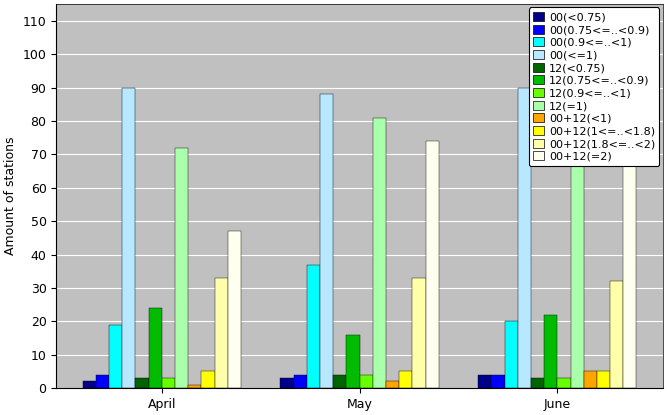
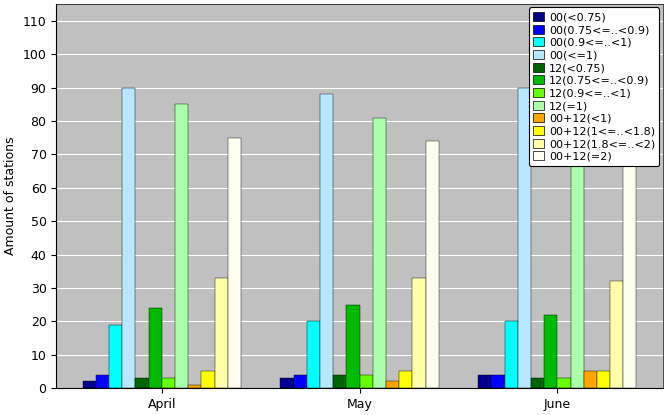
12(=1)/April: 72 -> 85
00+12(=2)/April: 47 -> 75
00(0.9<=..<1)/May: 37 -> 20
12(0.75<=..<0.9)/May: 16 -> 25
